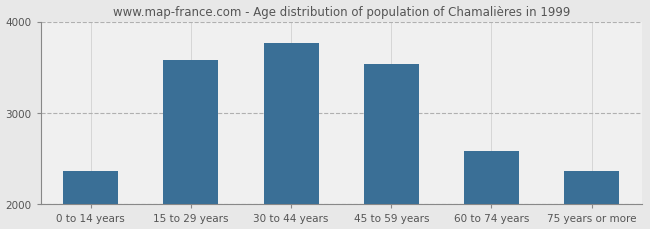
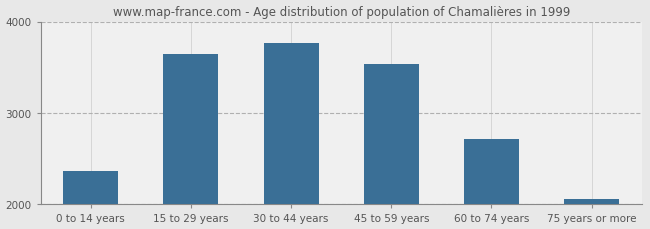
15 to 29 years: 3580 -> 3650
60 to 74 years: 2580 -> 2720
75 years or more: 2360 -> 2060
